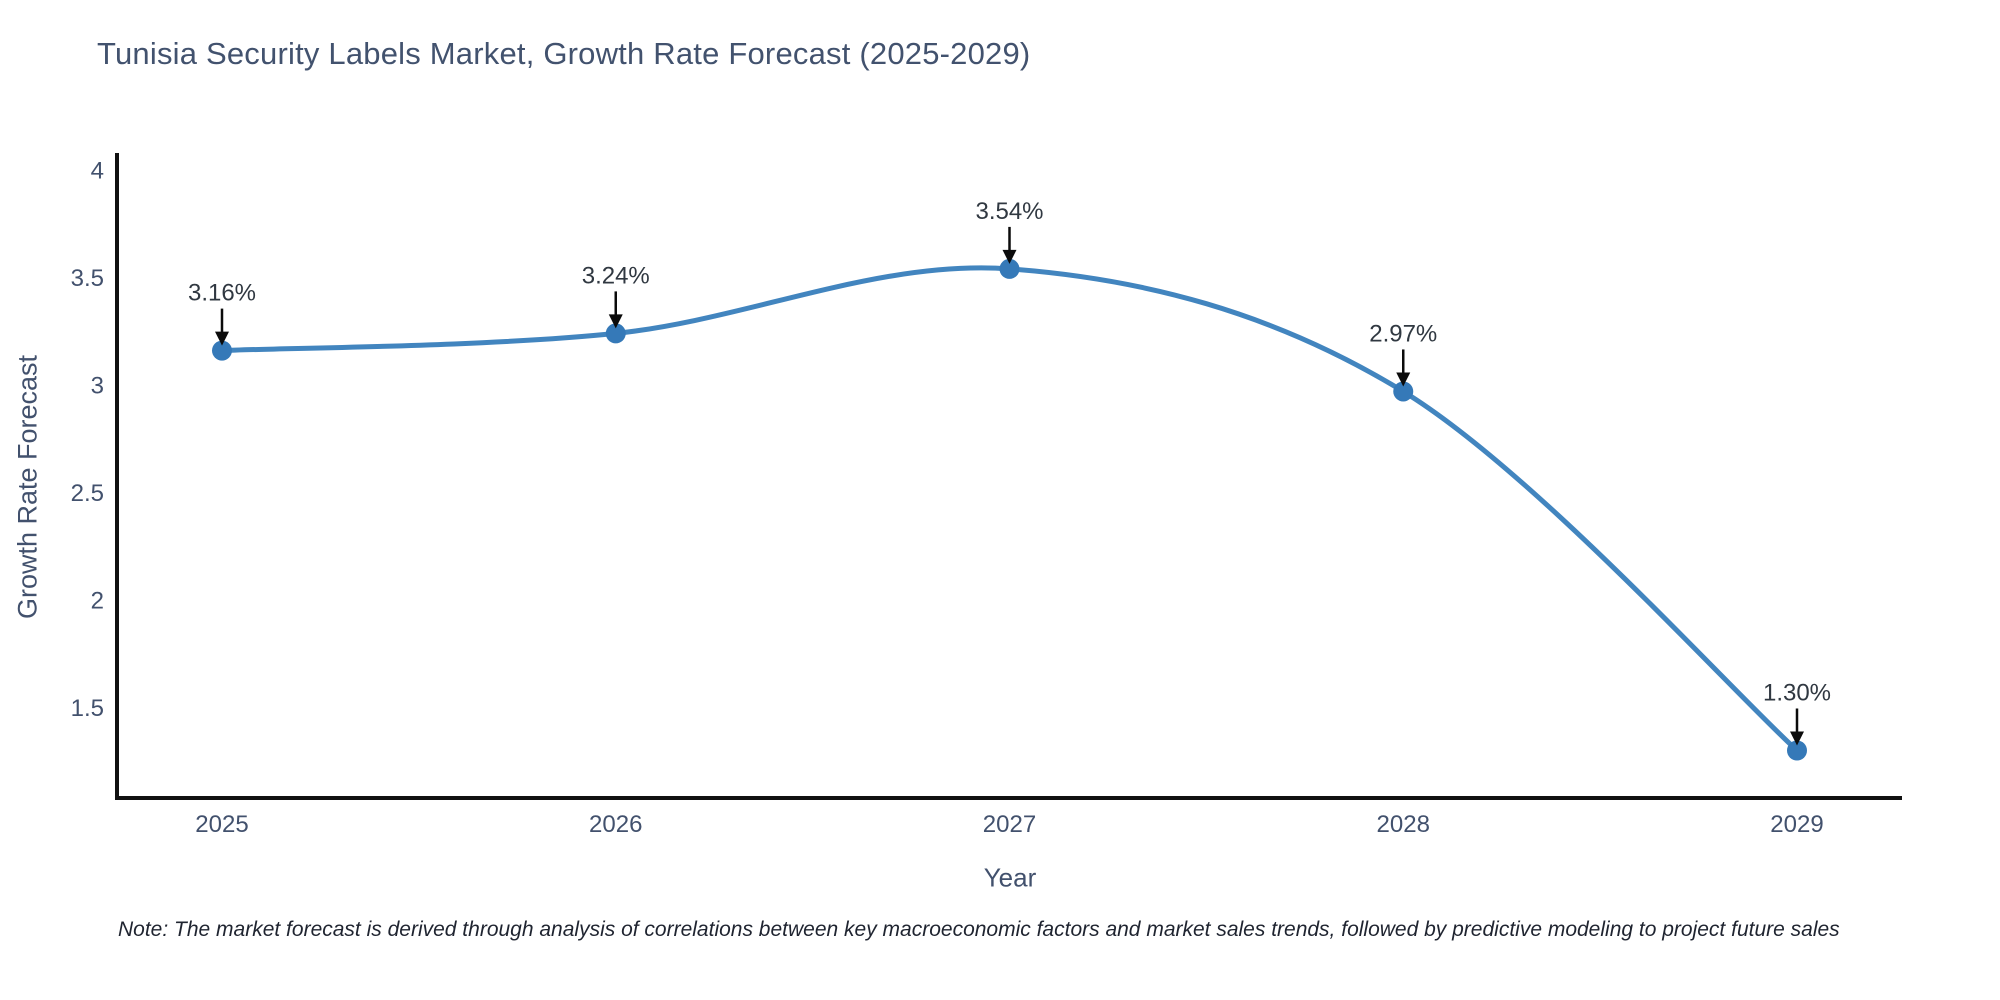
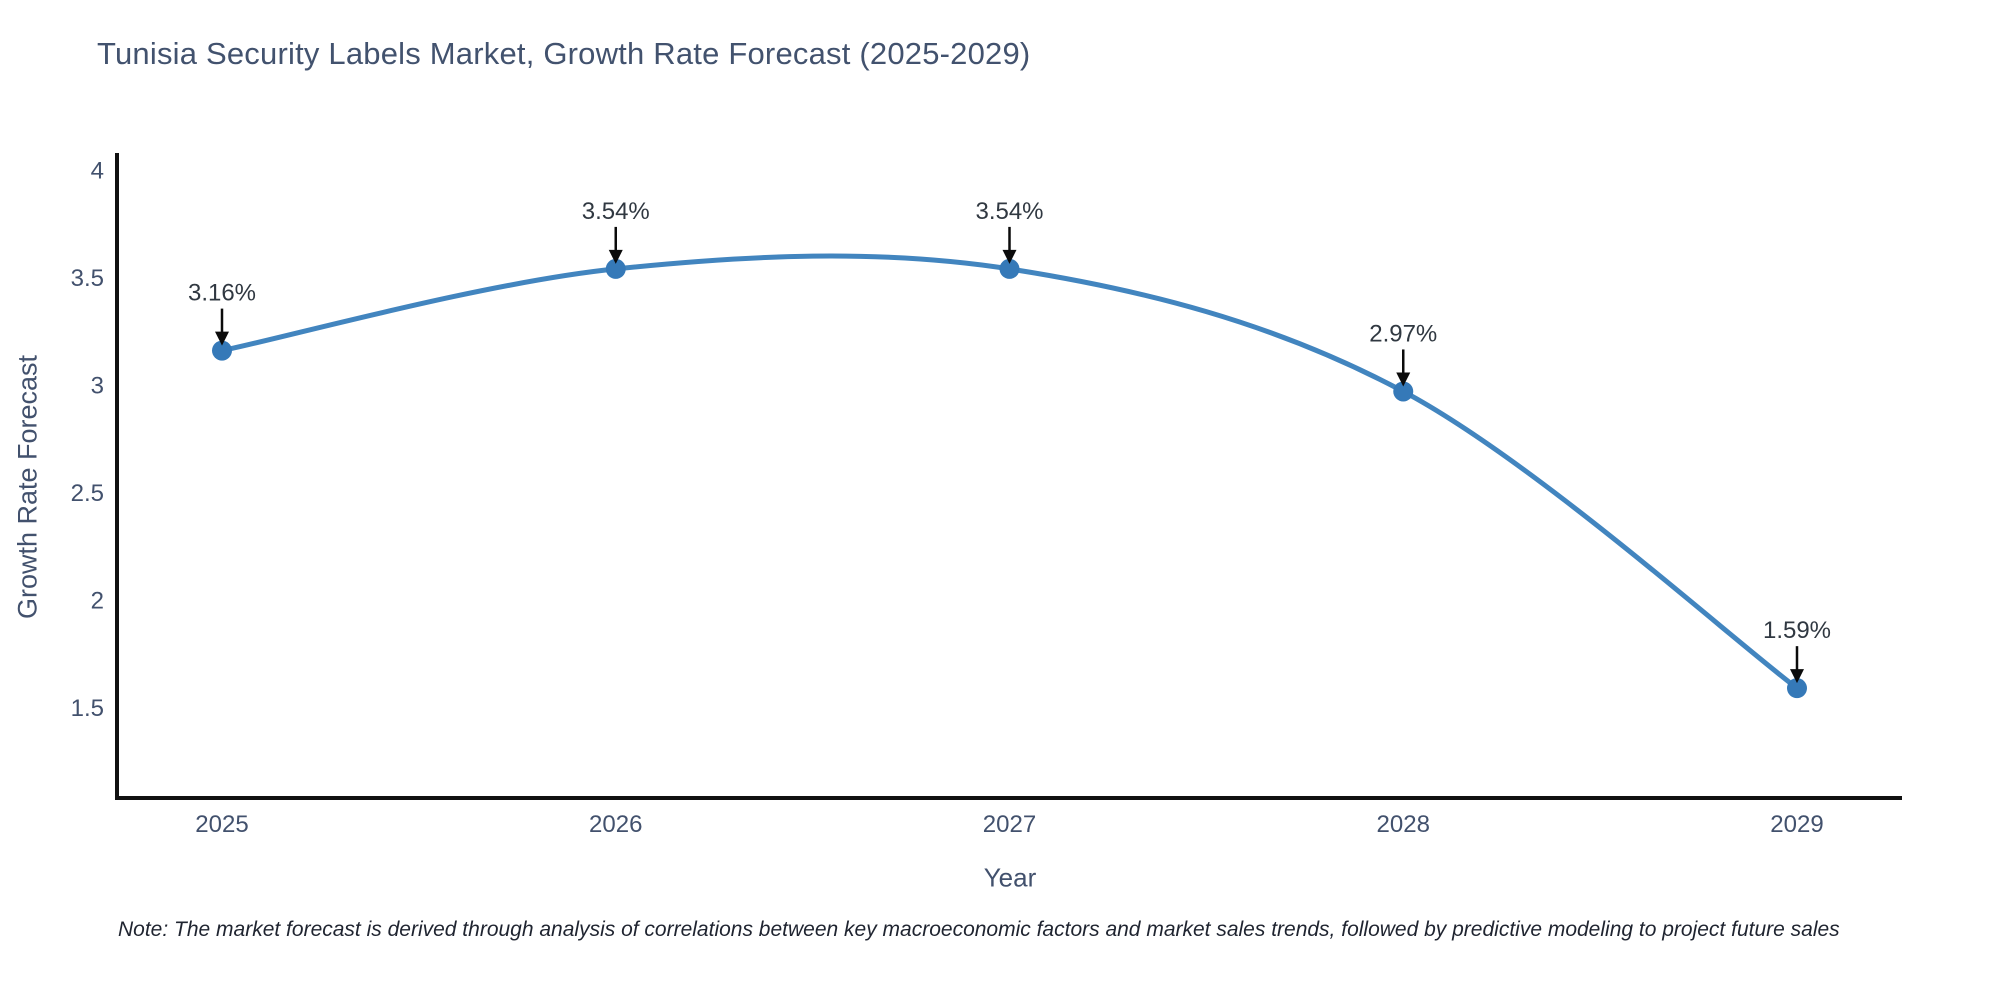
2026: 3.24% -> 3.54%
2029: 1.30% -> 1.59%
